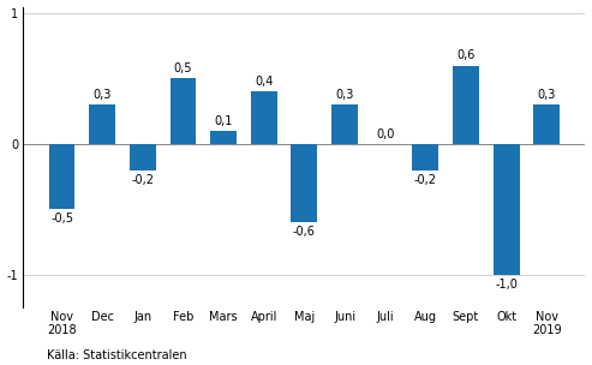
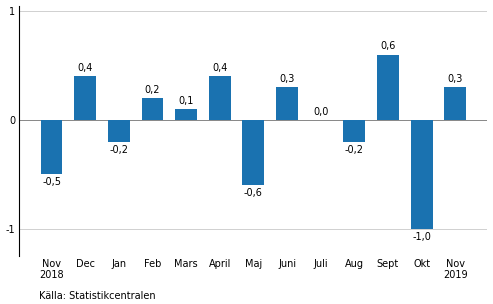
Dec: 0,3 -> 0,4
Feb: 0,5 -> 0,2
